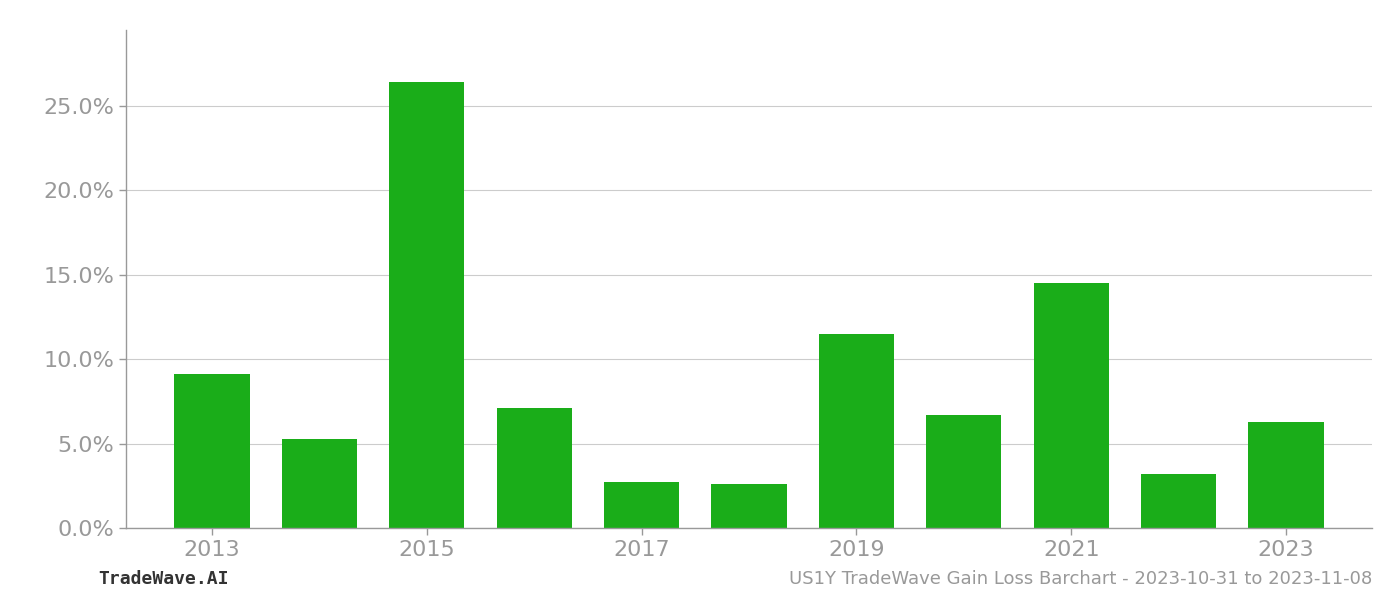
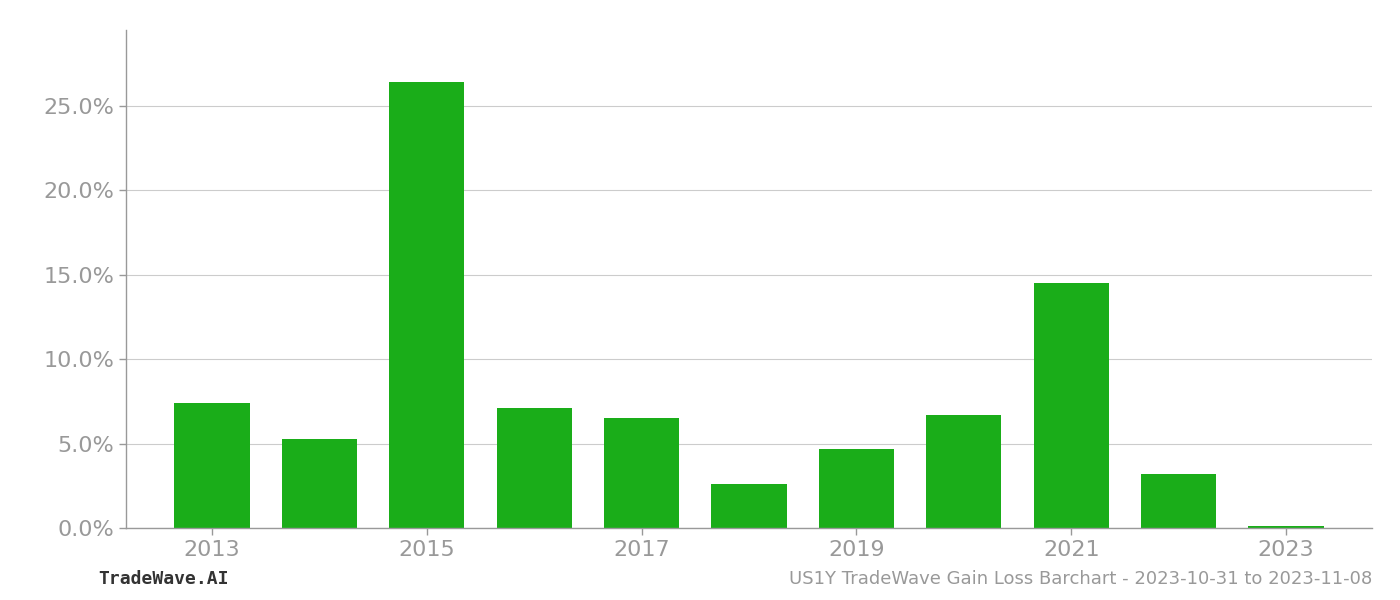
2013: 9.1% -> 7.4%
2017: 2.7% -> 6.5%
2019: 11.5% -> 4.7%
2023: 6.3% -> 0.1%
